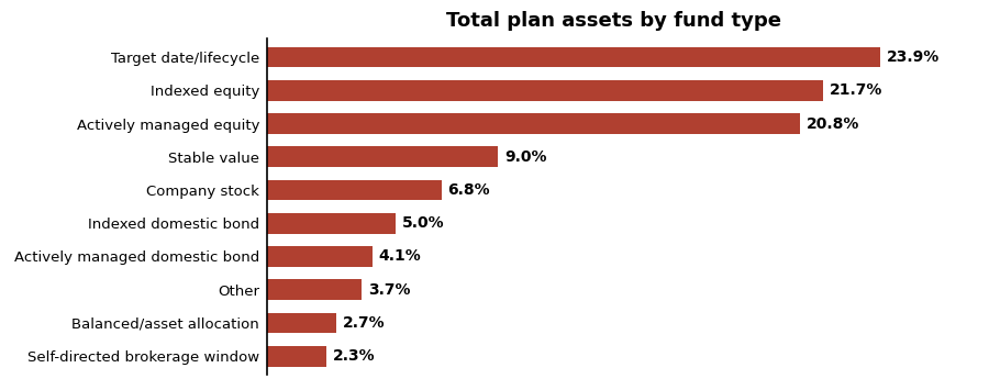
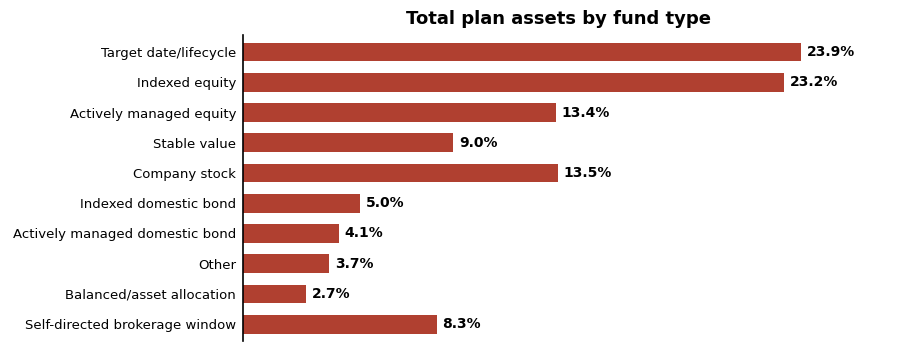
Indexed equity: 21.7% -> 23.2%
Actively managed equity: 20.8% -> 13.4%
Company stock: 6.8% -> 13.5%
Self-directed brokerage window: 2.3% -> 8.3%
